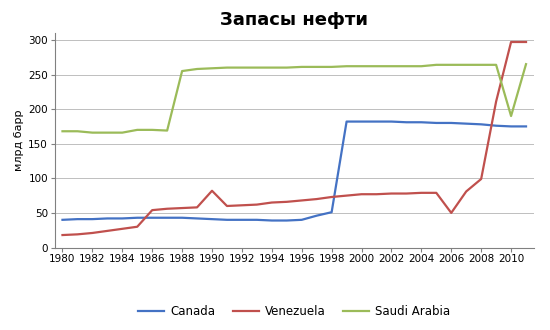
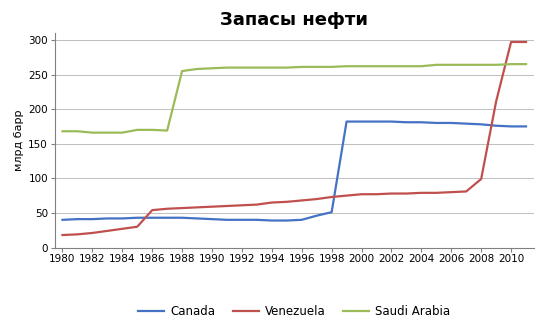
Venezuela/1990: 82 -> 59
Venezuela/2006: 50 -> 80
Saudi Arabia/2010: 190 -> 265
